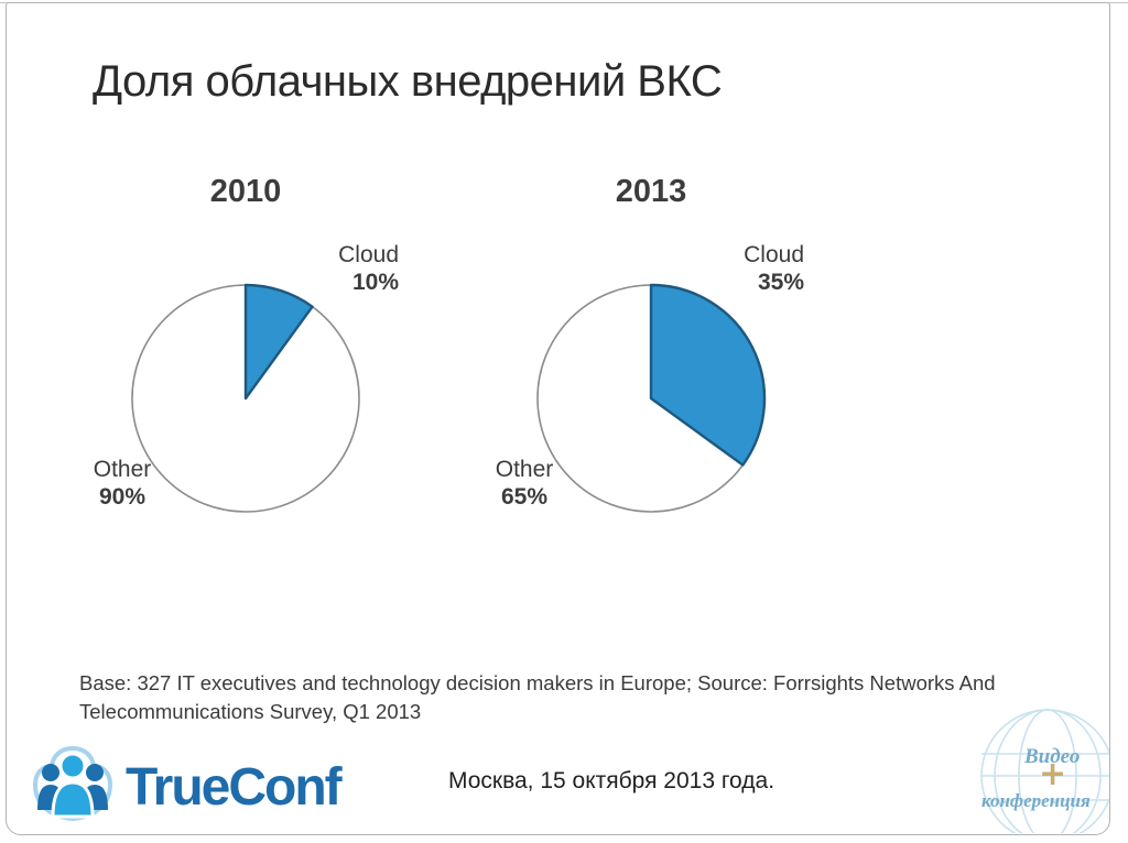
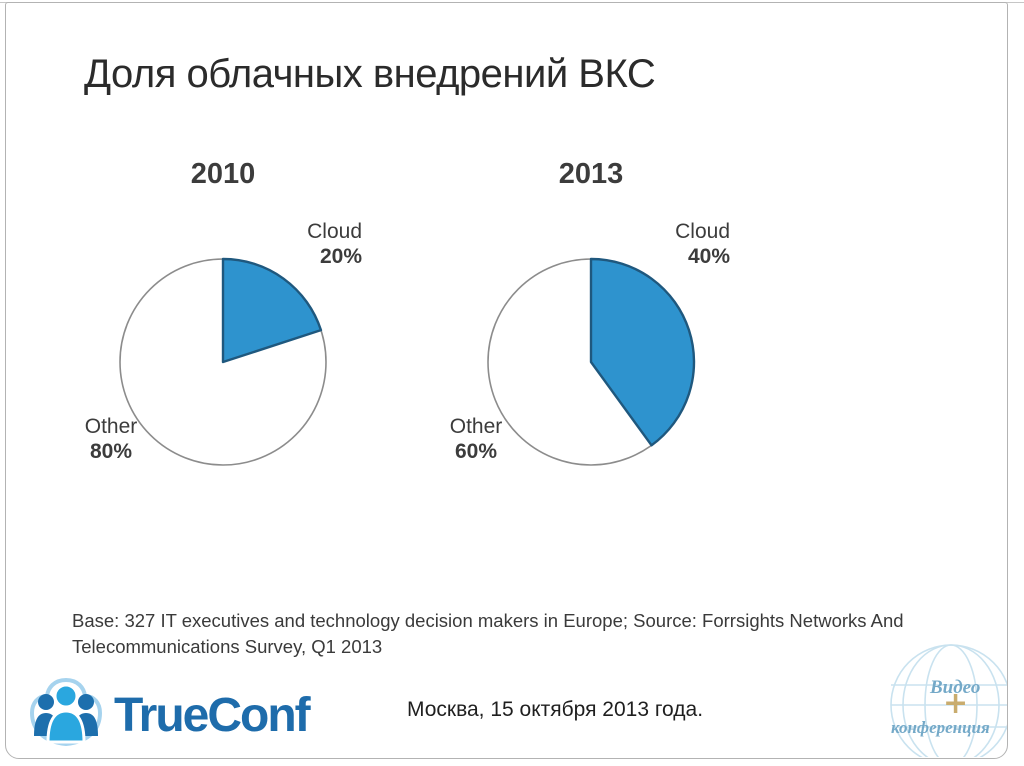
2010/Cloud: 10% -> 20%
2010/Other: 90% -> 80%
2013/Cloud: 35% -> 40%
2013/Other: 65% -> 60%
